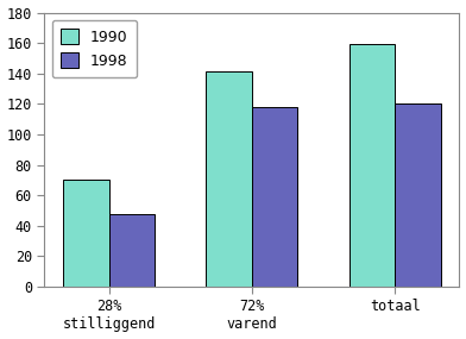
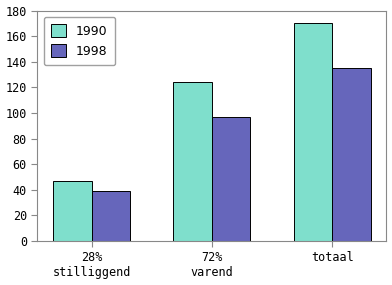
1990/28% stilliggend: 70 -> 47
1998/28% stilliggend: 48 -> 39
1990/72% varend: 141 -> 124
1998/72% varend: 118 -> 97
1990/totaal: 159 -> 170
1998/totaal: 120 -> 135
